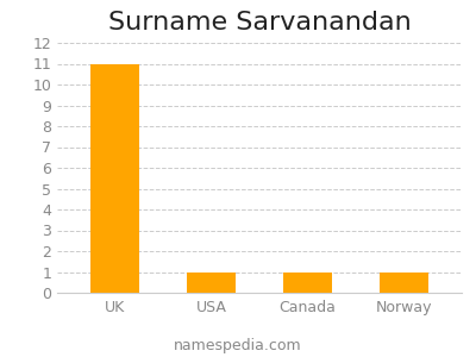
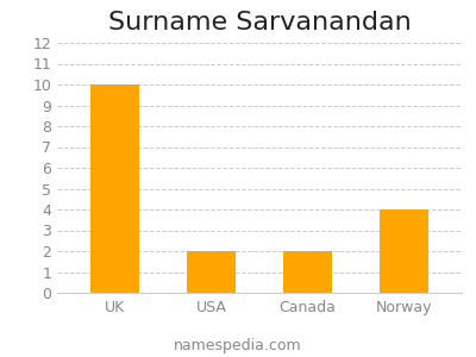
UK: 11 -> 10
USA: 1 -> 2
Canada: 1 -> 2
Norway: 1 -> 4
